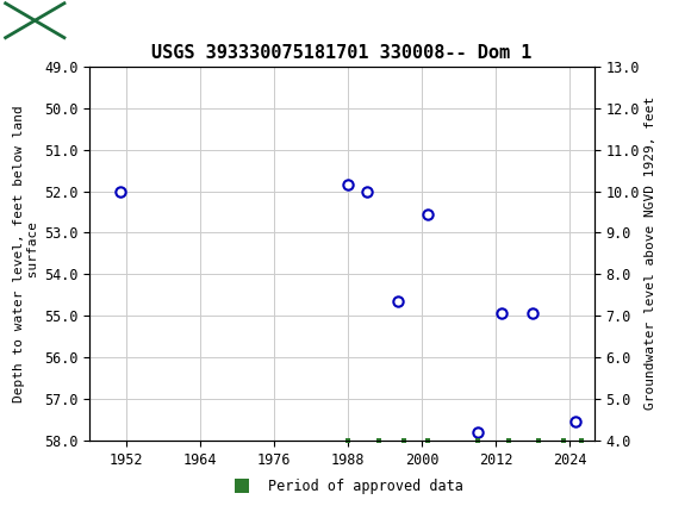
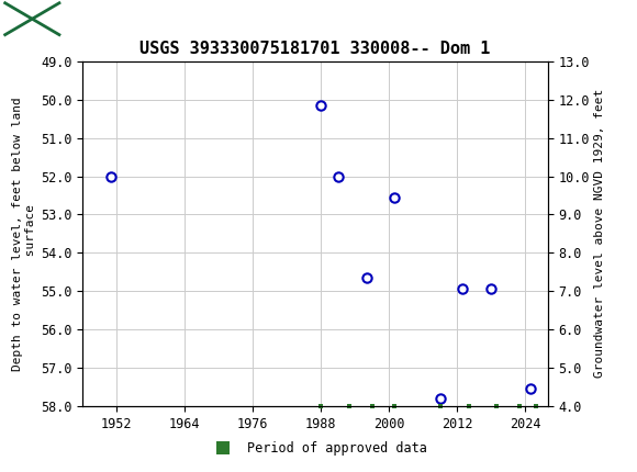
1988: 51.85 -> 50.15
